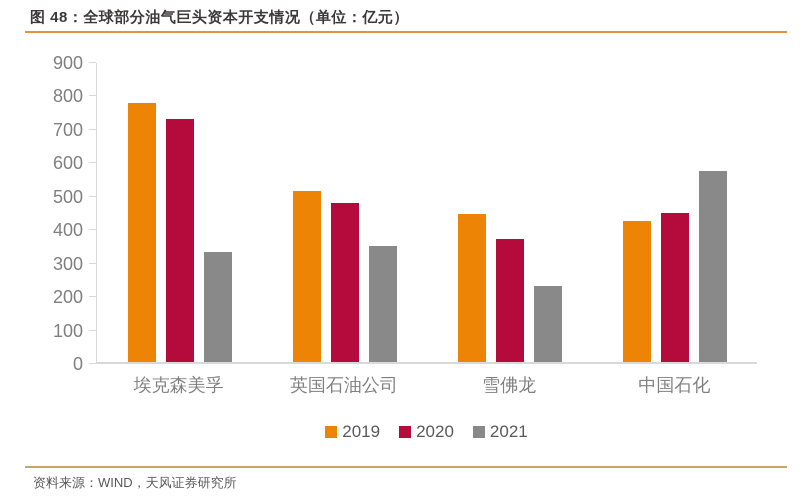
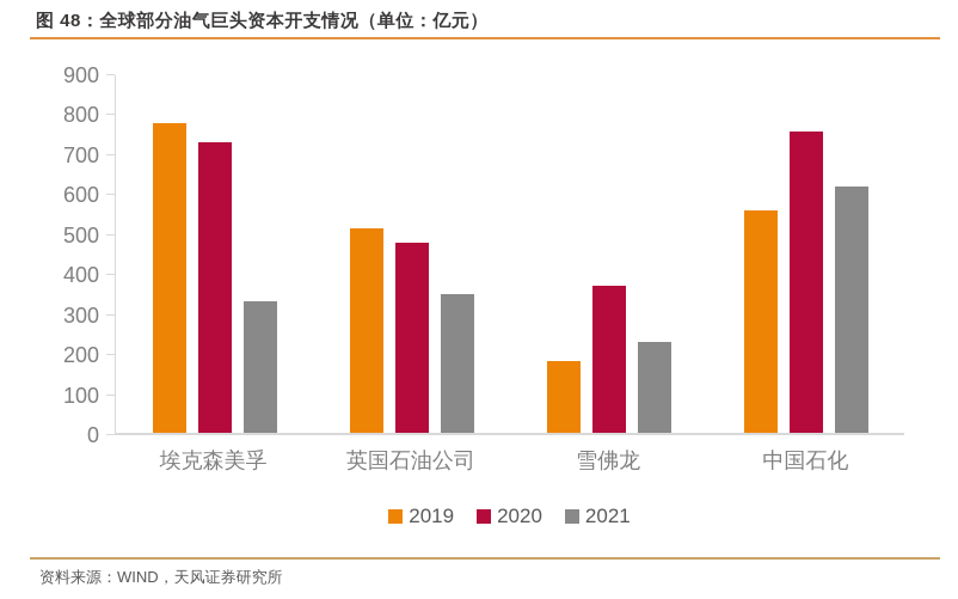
2019/雪佛龙: 440 -> 180
2019/中国石化: 420 -> 560
2020/中国石化: 450 -> 760
2021/中国石化: 580 -> 620
